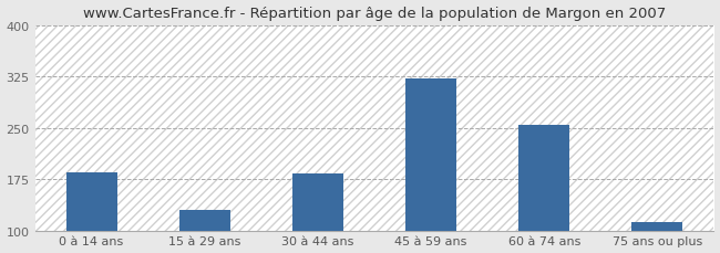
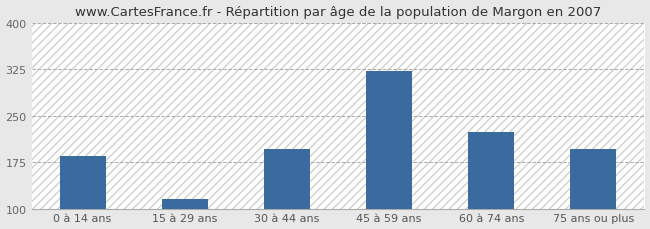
15 à 29 ans: 130 -> 116
30 à 44 ans: 183 -> 196
60 à 74 ans: 255 -> 224
75 ans ou plus: 113 -> 196
